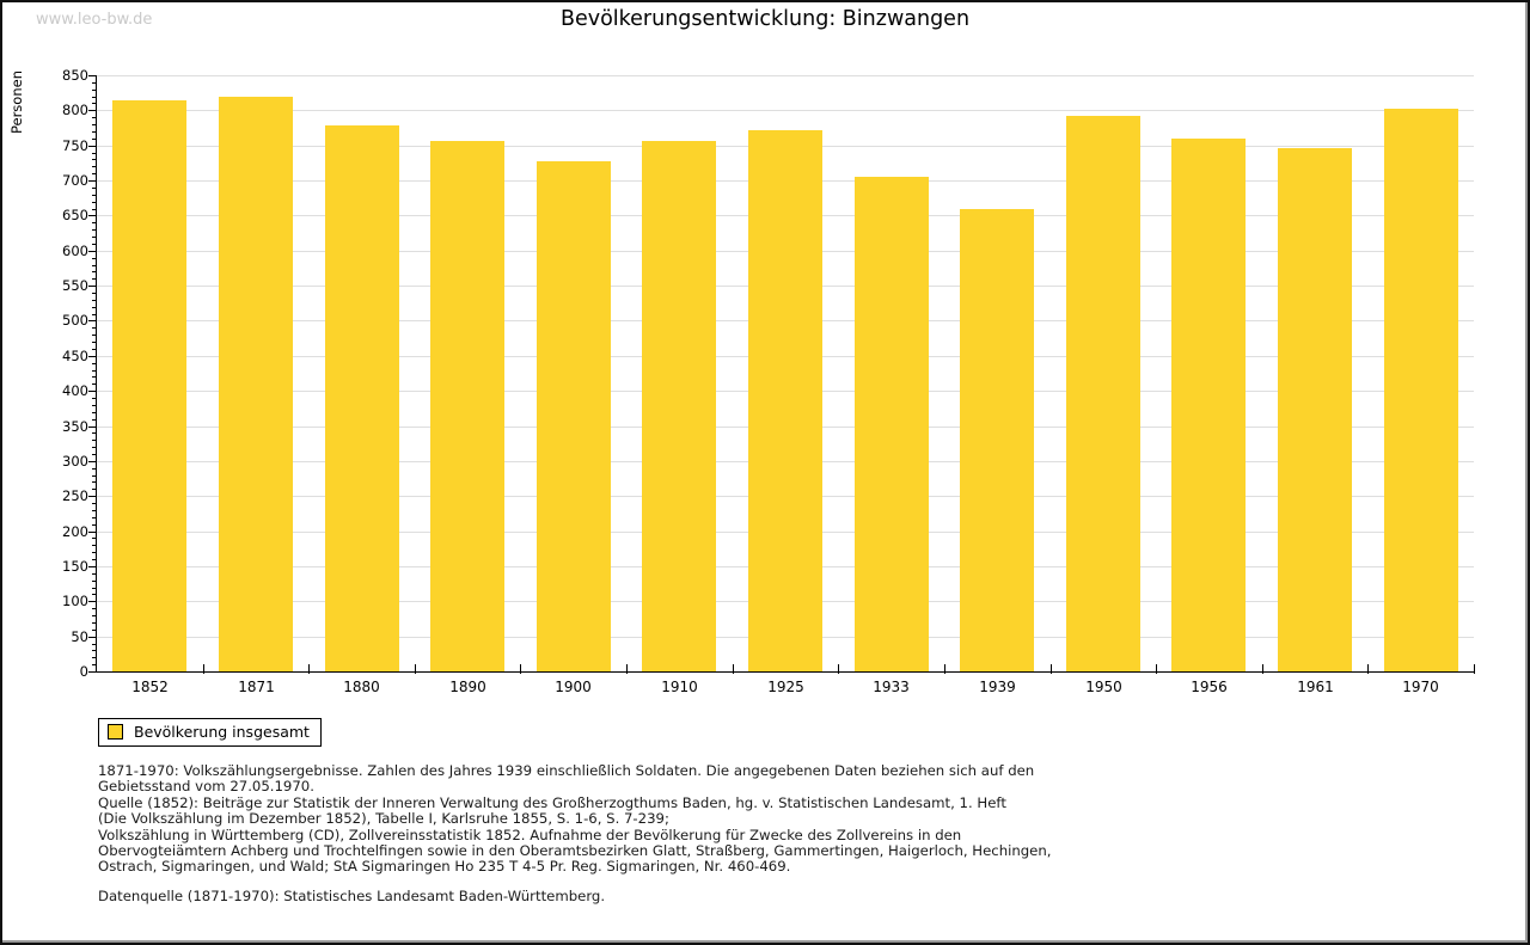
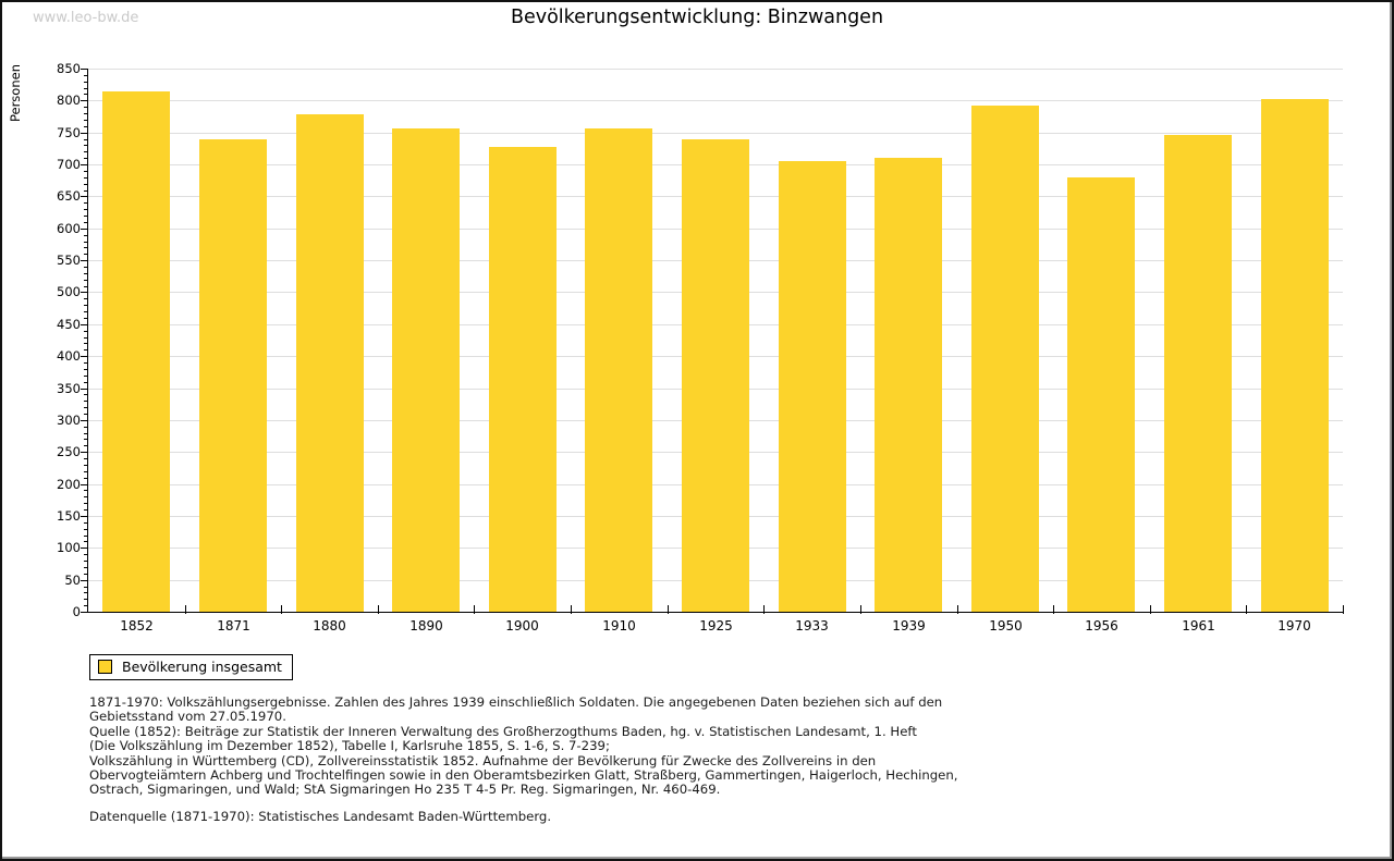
1871: 820 -> 740
1925: 770 -> 740
1939: 660 -> 710
1956: 760 -> 680
